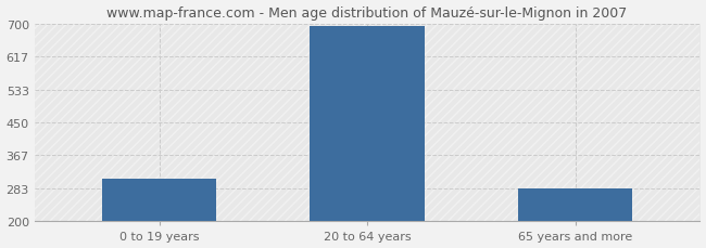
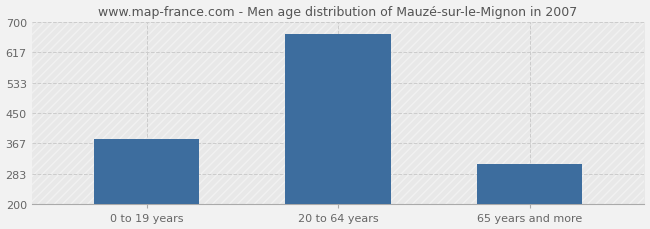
0 to 19 years: 308 -> 380
20 to 64 years: 693 -> 665
65 years and more: 283 -> 310
